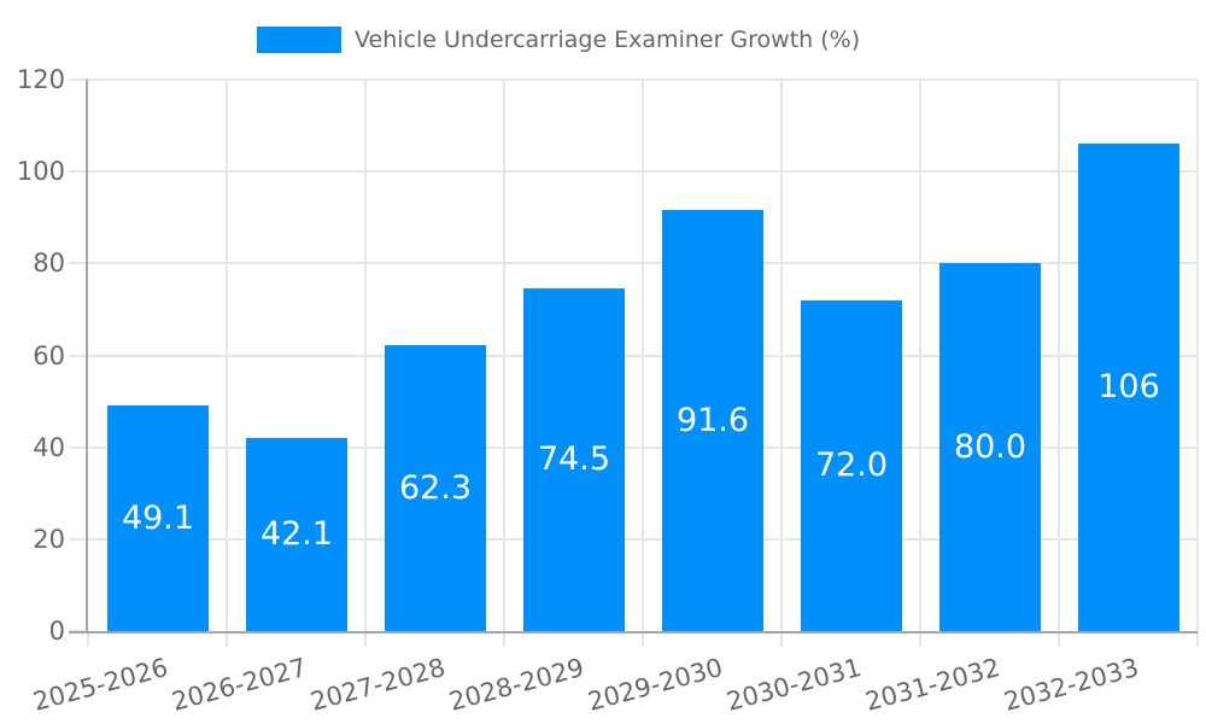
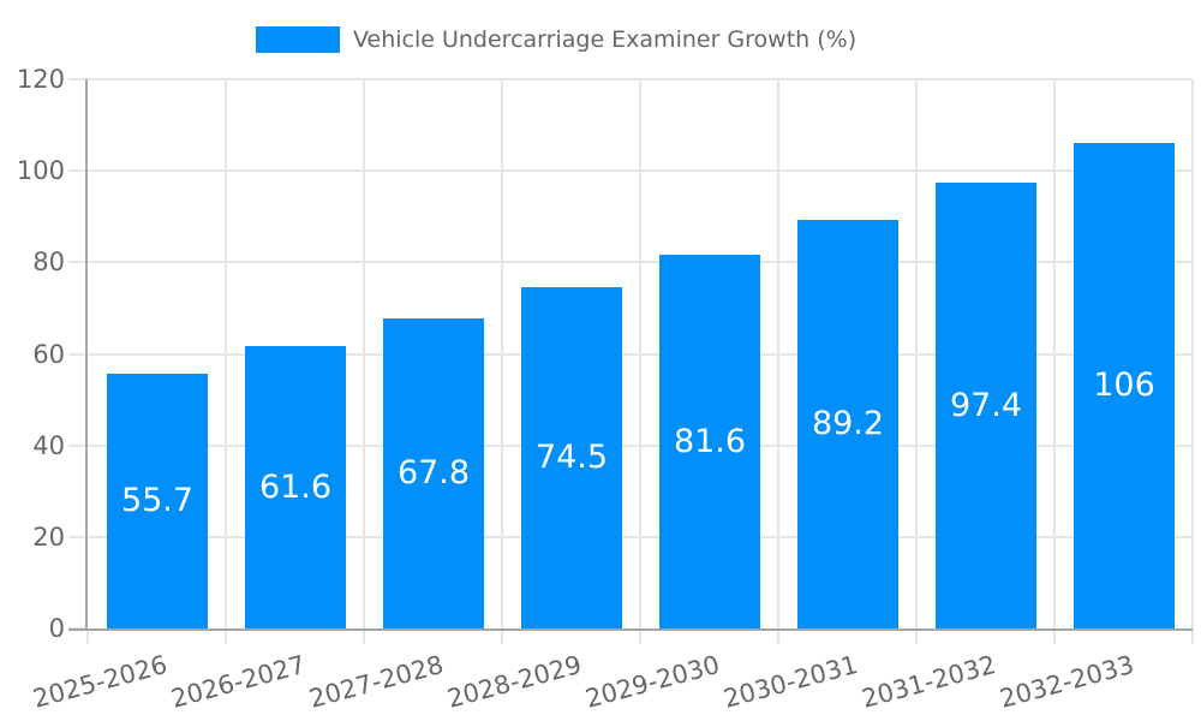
2025-2026: 49.1 -> 55.7
2026-2027: 42.1 -> 61.6
2027-2028: 62.3 -> 67.8
2029-2030: 91.6 -> 81.6
2030-2031: 72.0 -> 89.2
2031-2032: 80.0 -> 97.4
